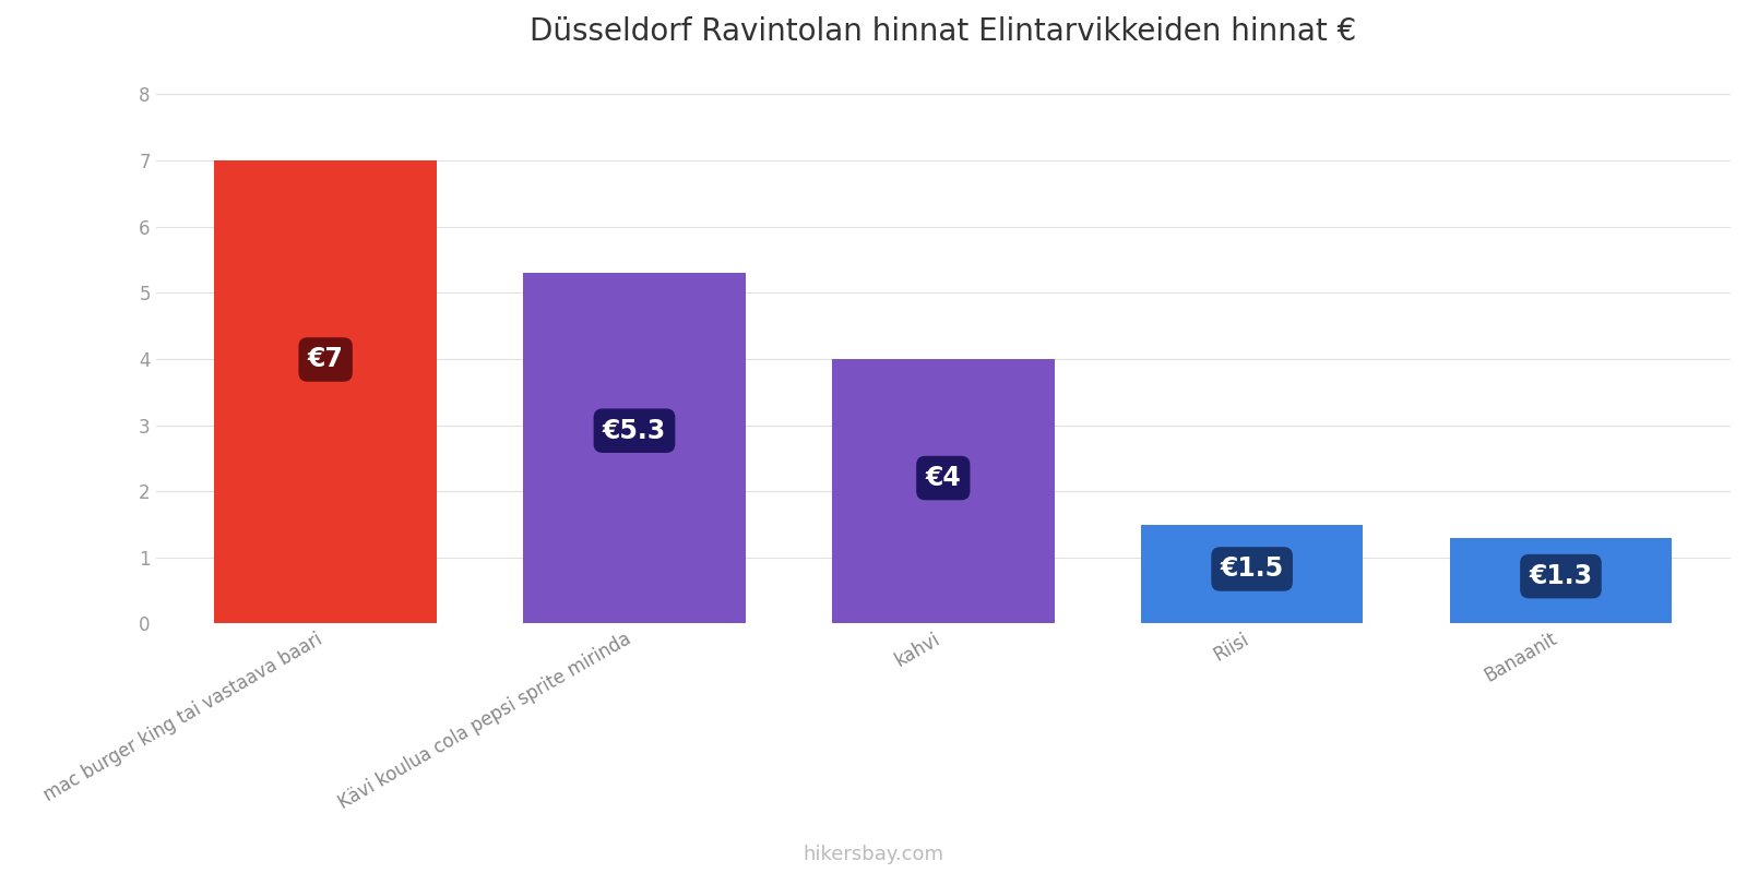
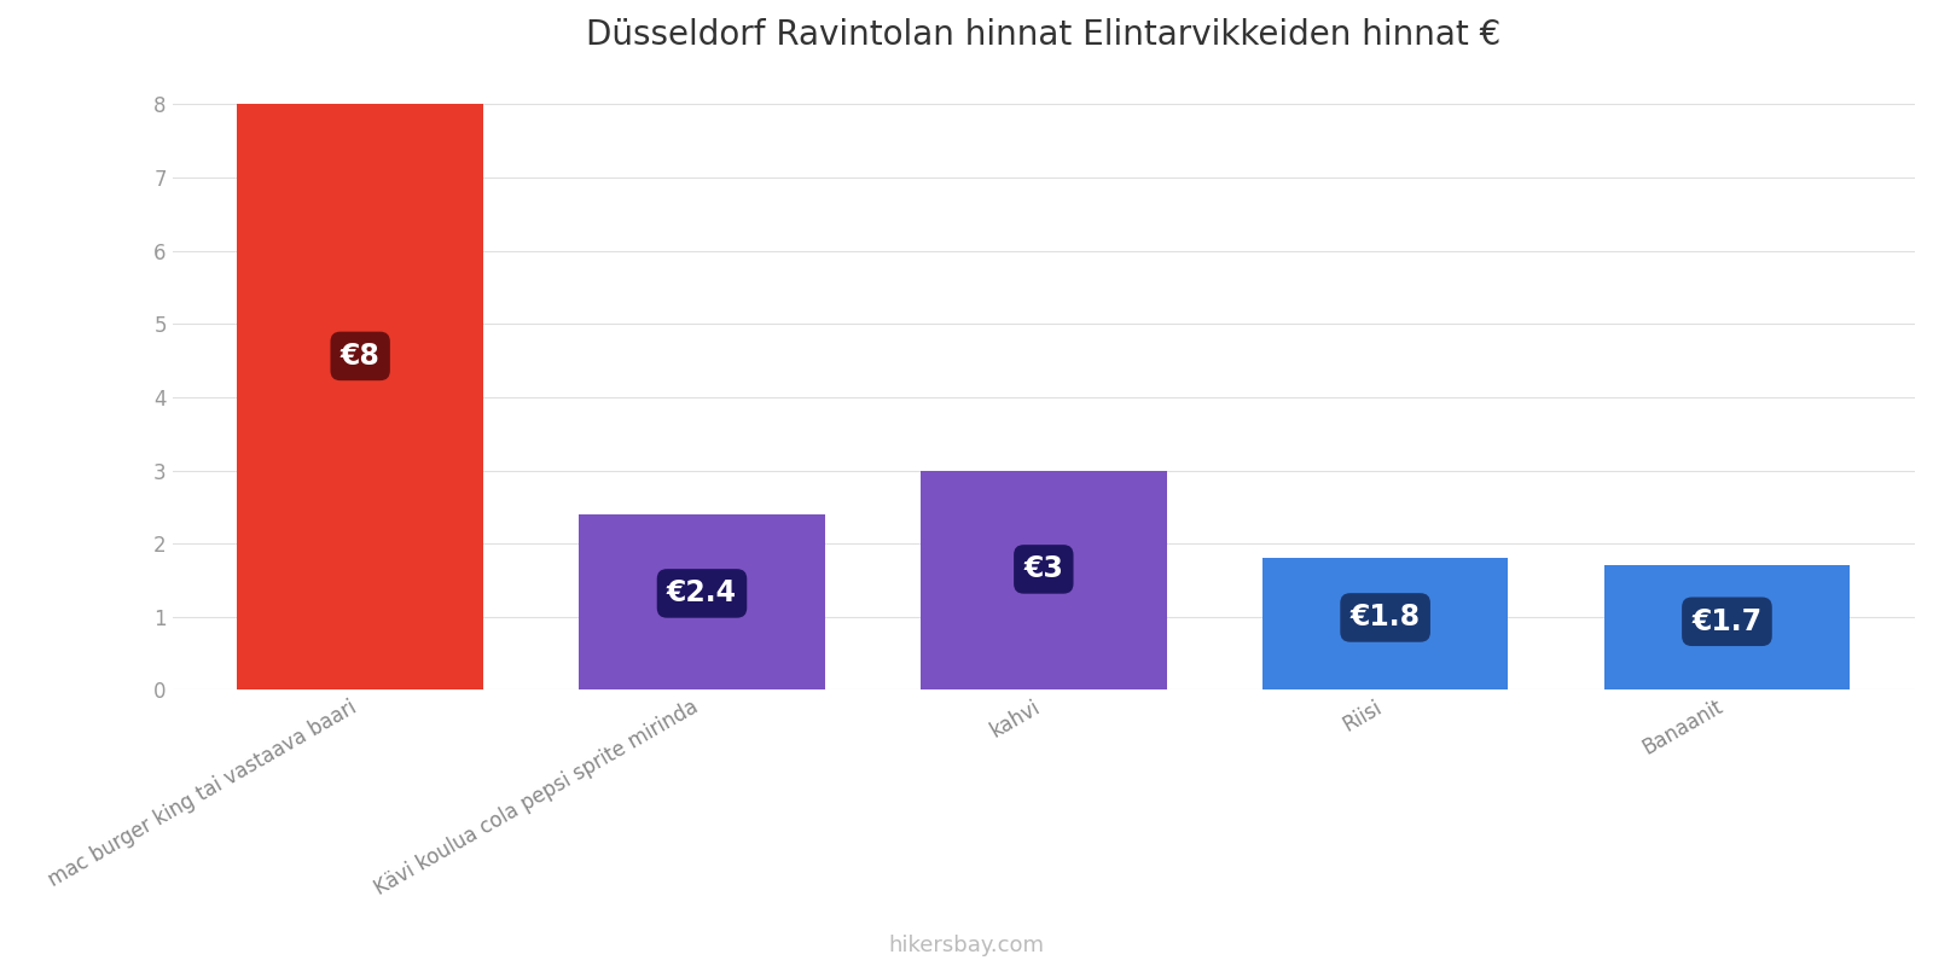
mac burger king tai vastaava baari: €7 -> €8
Kävi koulua cola pepsi sprite mirinda: €5.3 -> €2.4
kahvi: €4 -> €3
Riisi: €1.5 -> €1.8
Banaanit: €1.3 -> €1.7
